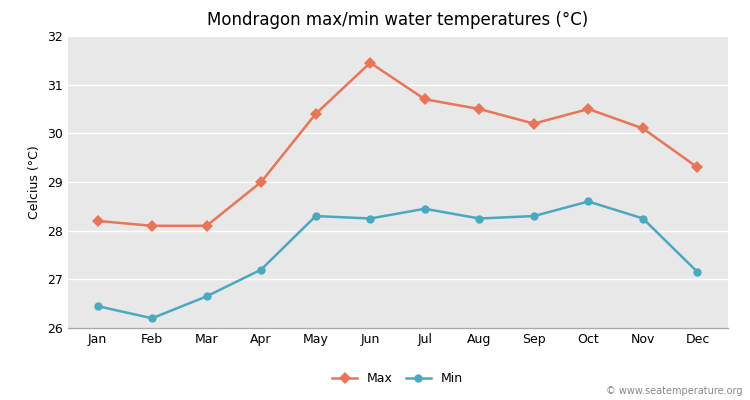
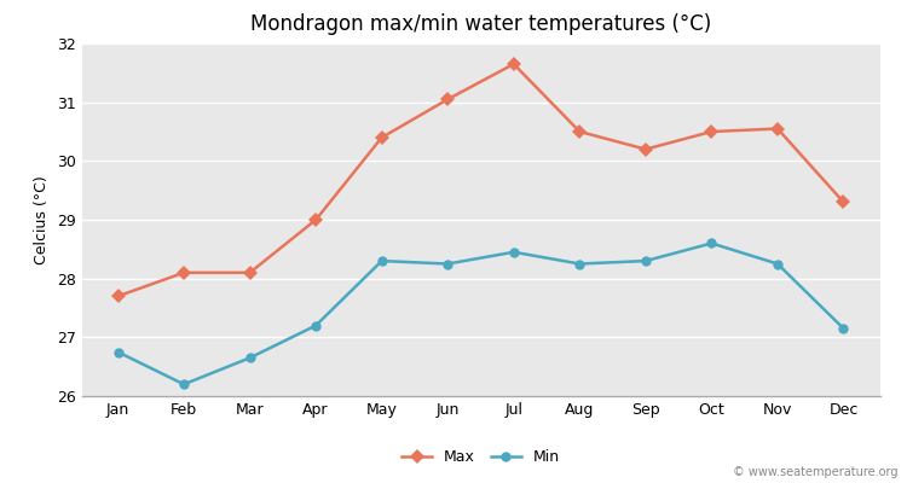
Max/Jan: 28.20 -> 27.70
Min/Jan: 26.45 -> 26.75
Max/Jun: 31.45 -> 31.05
Max/Jul: 30.70 -> 31.65
Max/Nov: 30.10 -> 30.55
